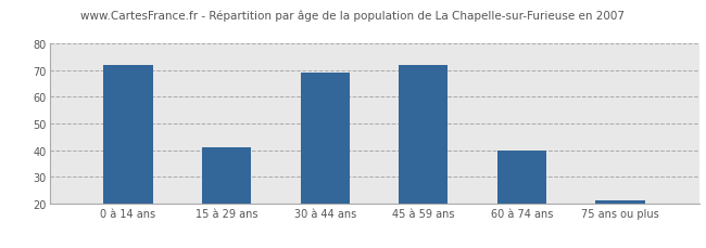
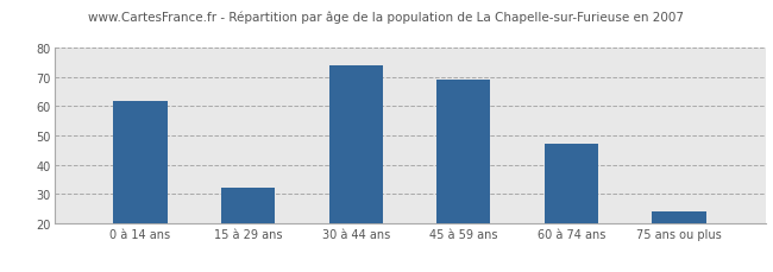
0 à 14 ans: 72 -> 62
15 à 29 ans: 41 -> 32
30 à 44 ans: 69 -> 74
45 à 59 ans: 72 -> 69
60 à 74 ans: 40 -> 47
75 ans ou plus: 21 -> 24
